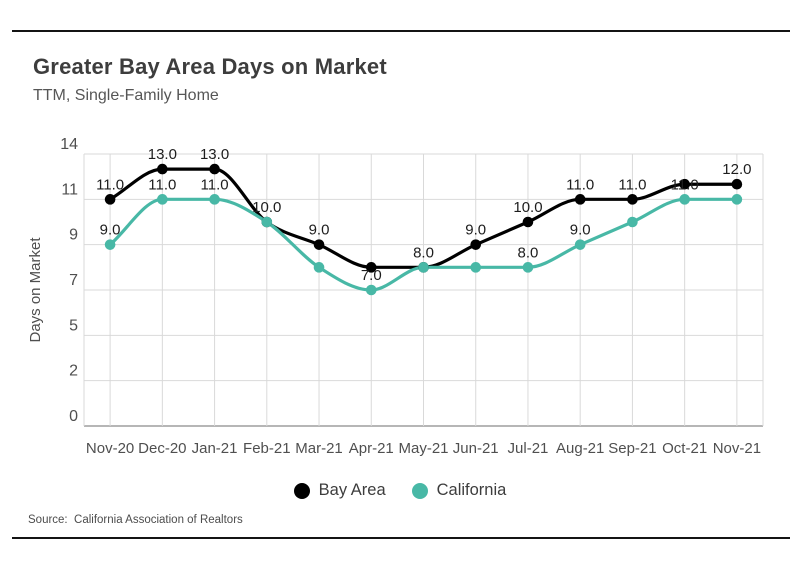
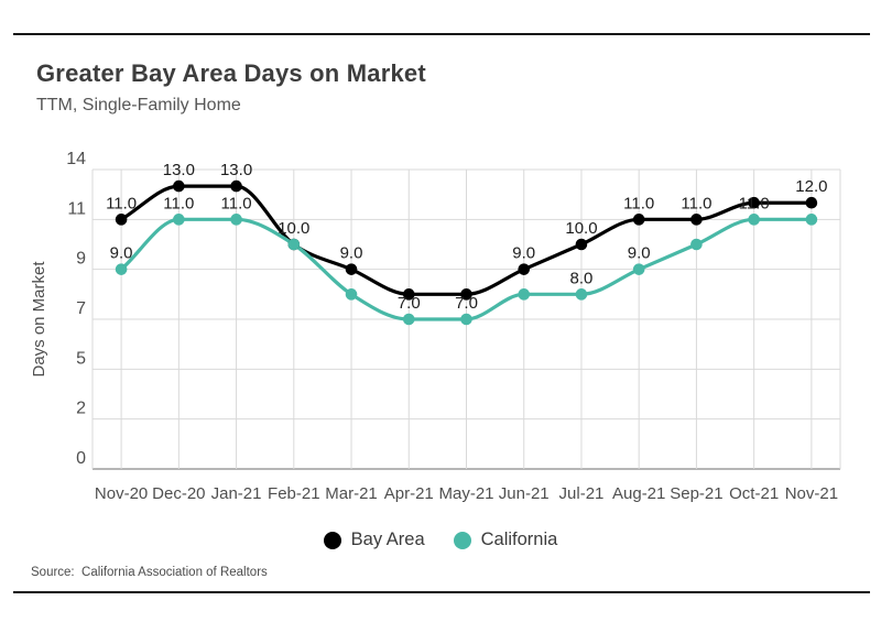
California/May-21: 8.0 -> 7.0
